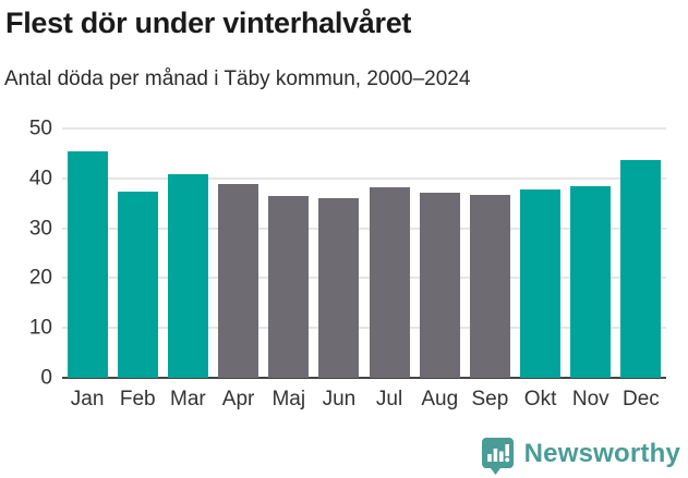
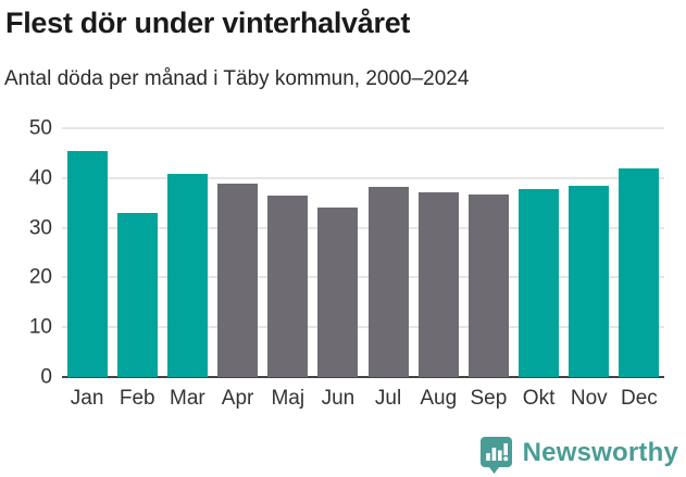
Feb: 37 -> 33
Jun: 36 -> 34
Dec: 44 -> 42
